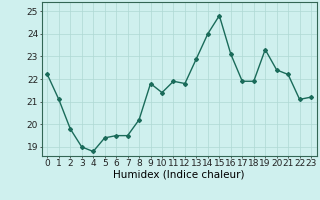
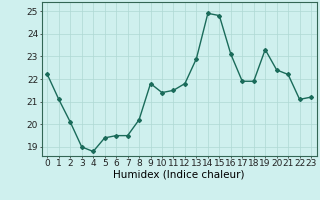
2: 19.8 -> 20.1
11: 21.9 -> 21.5
14: 24.0 -> 24.9
